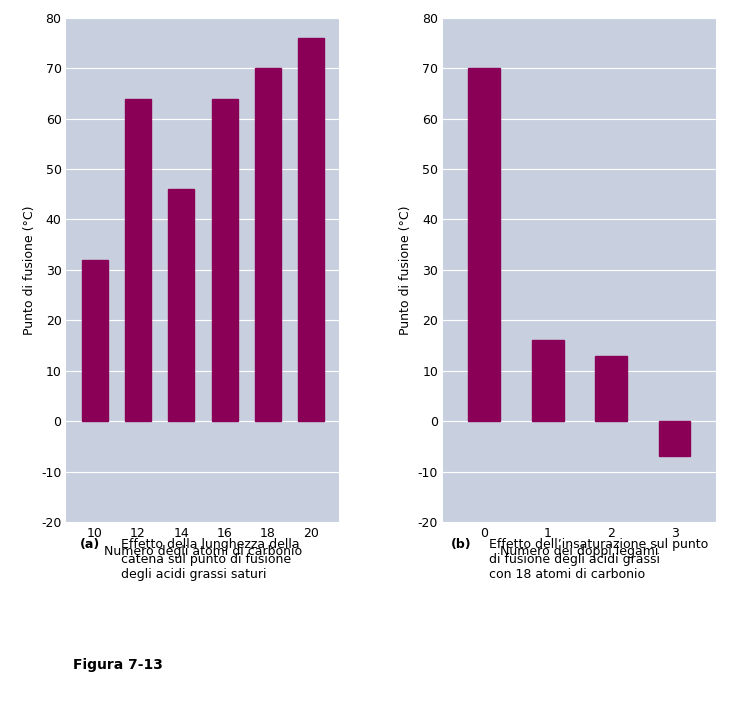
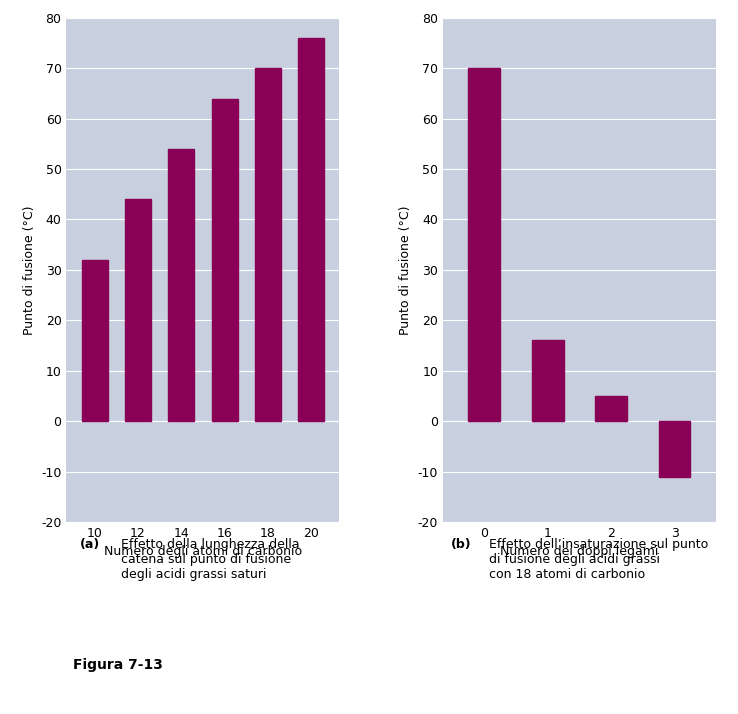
12: 64 -> 44
14: 46 -> 54
2: 13 -> 5
3: -7 -> -11
